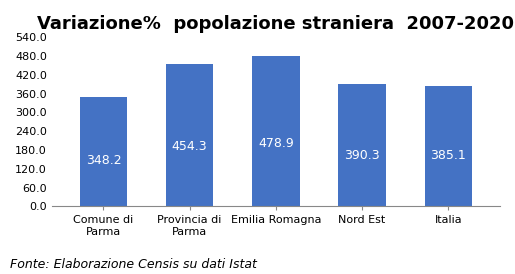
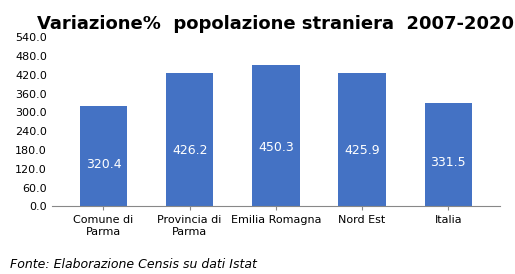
Comune di Parma: 348.2 -> 320.4
Provincia di Parma: 454.3 -> 426.2
Emilia Romagna: 478.9 -> 450.3
Nord Est: 390.3 -> 425.9
Italia: 385.1 -> 331.5
